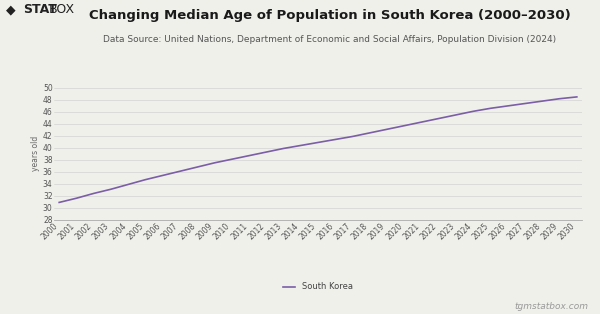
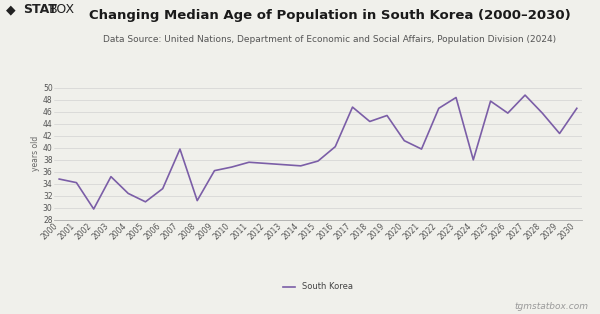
2000: 30.9 -> 34.8
2001: 31.6 -> 34.2
2002: 32.4 -> 29.8
2003: 33.1 -> 35.2
2004: 33.9 -> 32.4
2005: 34.7 -> 31.0
2006: 35.4 -> 33.2
2007: 36.1 -> 39.8
2008: 36.8 -> 31.2
2009: 37.5 -> 36.2
2010: 38.1 -> 36.8
2011: 38.7 -> 37.6
2012: 39.3 -> 37.4
2013: 39.9 -> 37.2
2014: 40.4 -> 37.0
2015: 40.9 -> 37.8
2016: 41.4 -> 40.2
2017: 41.9 -> 46.8
2018: 42.5 -> 44.4
2019: 43.1 -> 45.4
2020: 43.7 -> 41.2
2021: 44.3 -> 39.8
2022: 44.9 -> 46.6
2023: 45.5 -> 48.4
2024: 46.1 -> 38.0
2025: 46.6 -> 47.8
2026: 47.0 -> 45.8
2027: 47.4 -> 48.8
2028: 47.8 -> 45.8
2029: 48.2 -> 42.4
2030: 48.5 -> 46.6
